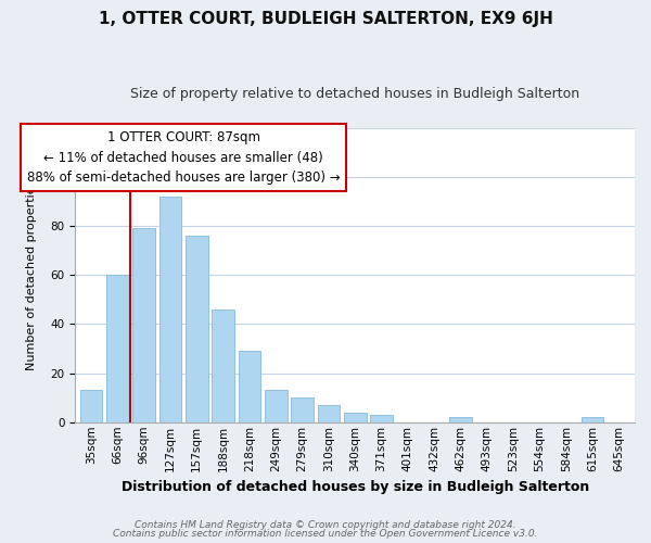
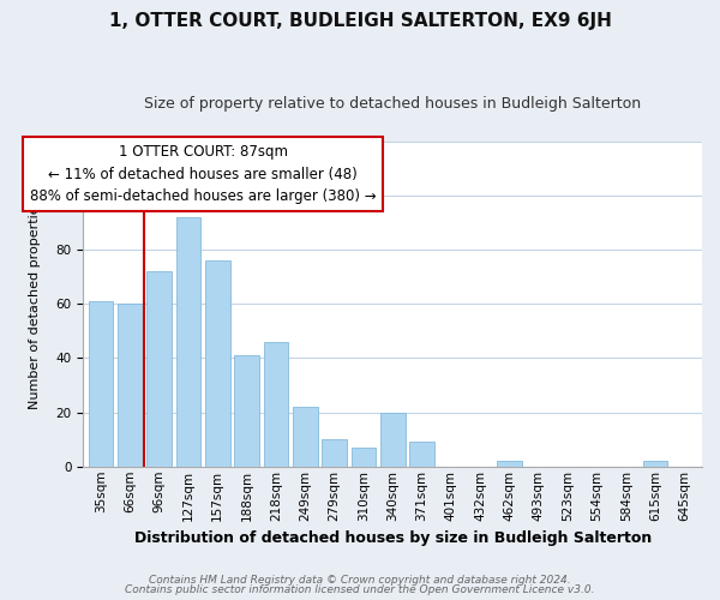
35sqm: 13 -> 61
96sqm: 79 -> 72
188sqm: 46 -> 41
218sqm: 29 -> 46
249sqm: 13 -> 22
340sqm: 4 -> 20
371sqm: 3 -> 9
